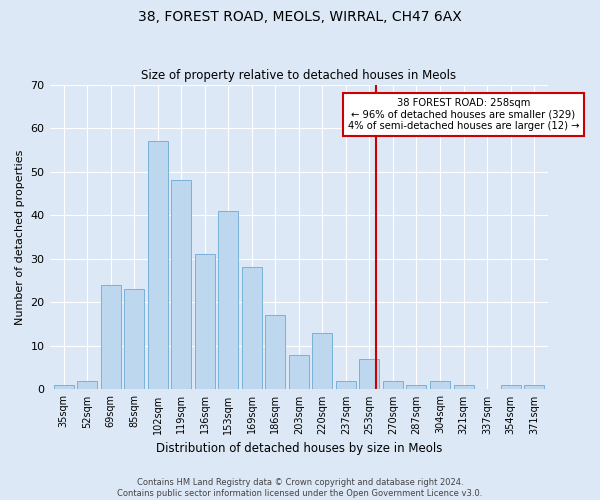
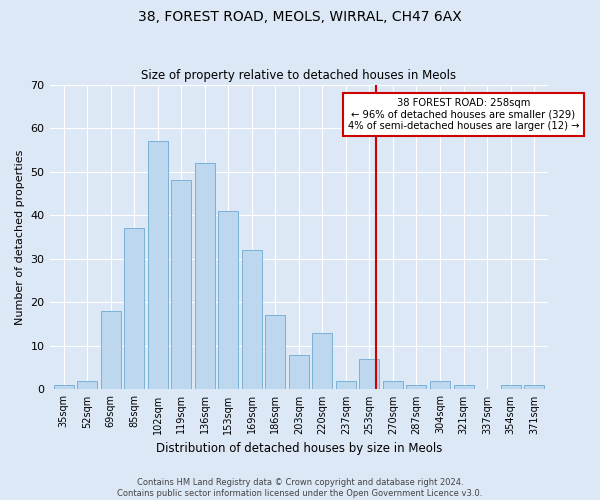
69sqm: 24 -> 18
85sqm: 23 -> 37
136sqm: 31 -> 52
169sqm: 28 -> 32
